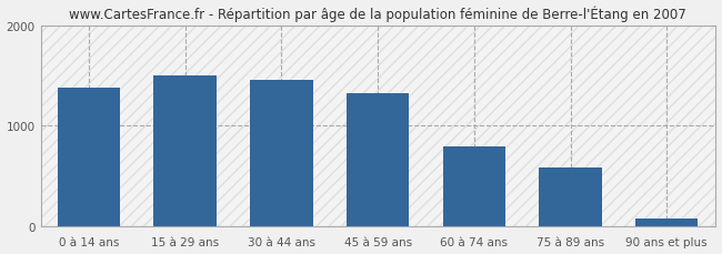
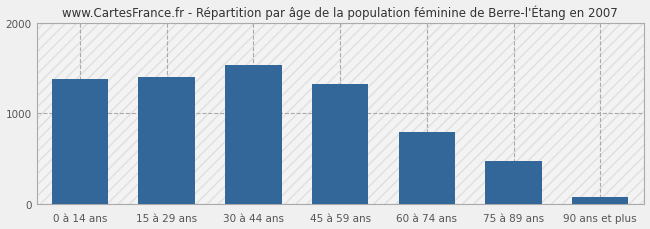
15 à 29 ans: 1500 -> 1400
30 à 44 ans: 1460 -> 1530
75 à 89 ans: 580 -> 470
